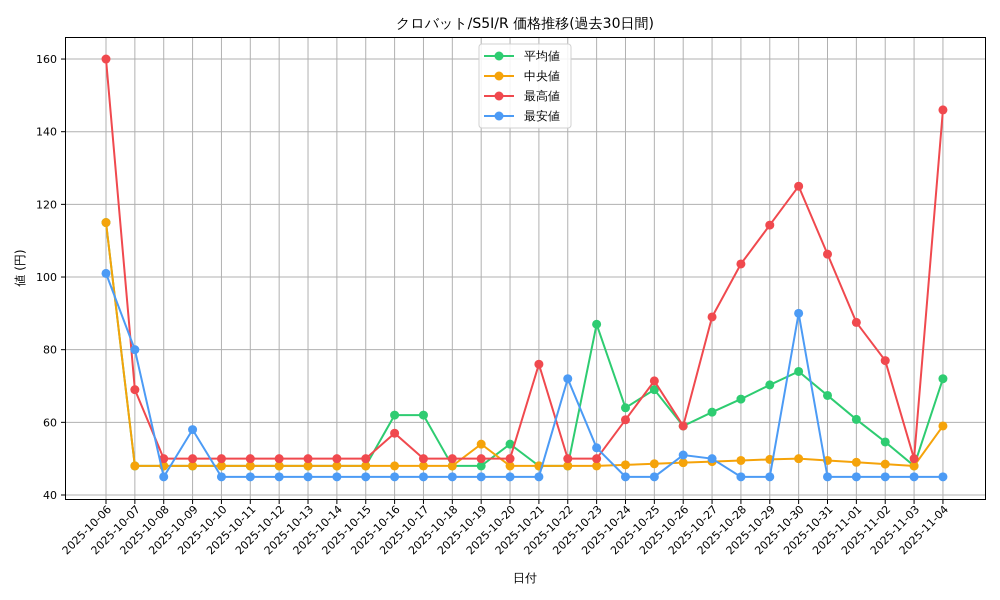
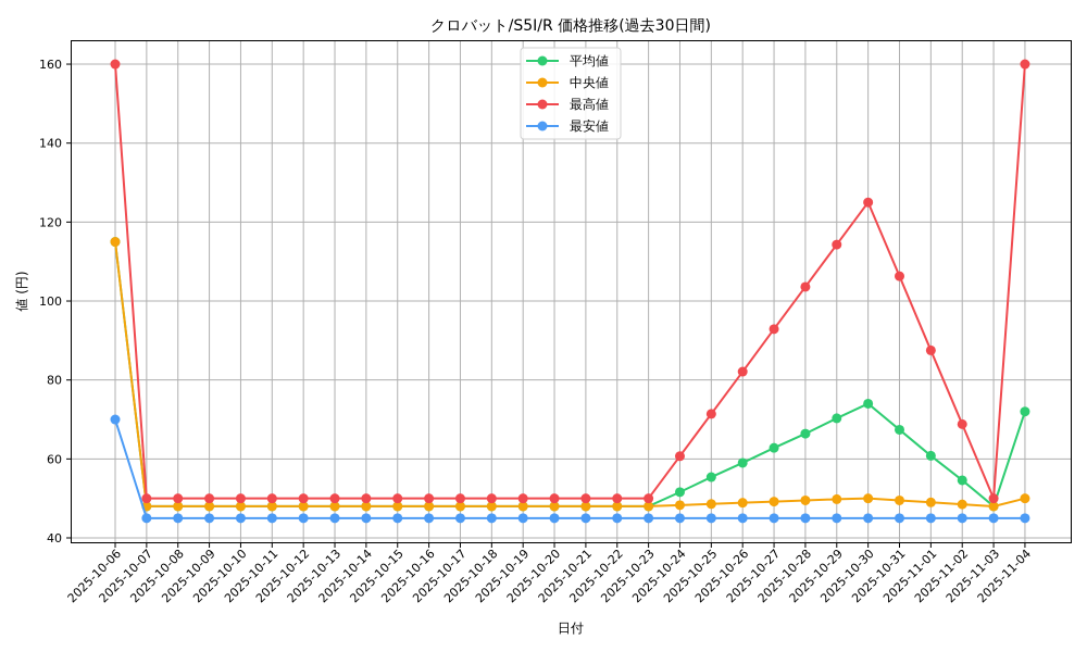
最安値/2025-10-06: 101 -> 70
最高値/2025-10-07: 69 -> 50
最安値/2025-10-07: 80 -> 45
最安値/2025-10-09: 58 -> 45
平均値/2025-10-16: 62 -> 48
最高値/2025-10-16: 57 -> 50
平均値/2025-10-17: 62 -> 48
中央値/2025-10-19: 54 -> 48
平均値/2025-10-20: 54 -> 48
最高値/2025-10-21: 76 -> 50
最安値/2025-10-22: 72 -> 45
平均値/2025-10-23: 87 -> 48
最安値/2025-10-23: 53 -> 45
平均値/2025-10-24: 64 -> 52
平均値/2025-10-25: 69 -> 55
最高値/2025-10-26: 59 -> 82
最安値/2025-10-26: 51 -> 45
最高値/2025-10-27: 89 -> 93
最安値/2025-10-27: 50 -> 45
最安値/2025-10-30: 90 -> 45
最高値/2025-11-02: 77 -> 69
中央値/2025-11-04: 59 -> 50
最高値/2025-11-04: 146 -> 160
